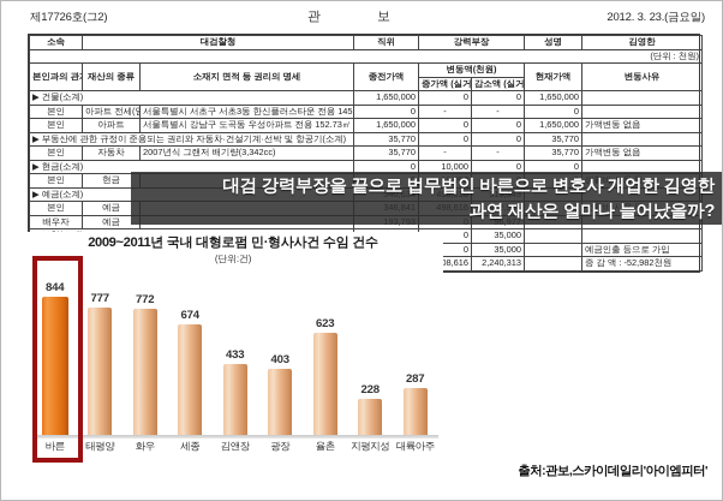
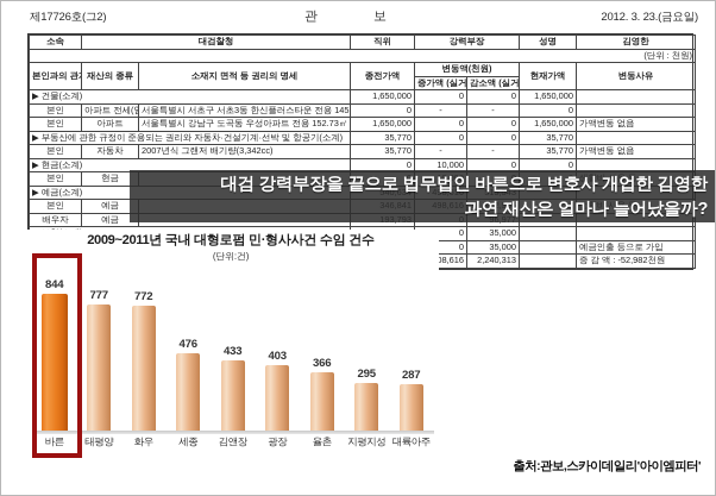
세종: 674 -> 476
율촌: 623 -> 366
지평지성: 228 -> 295
